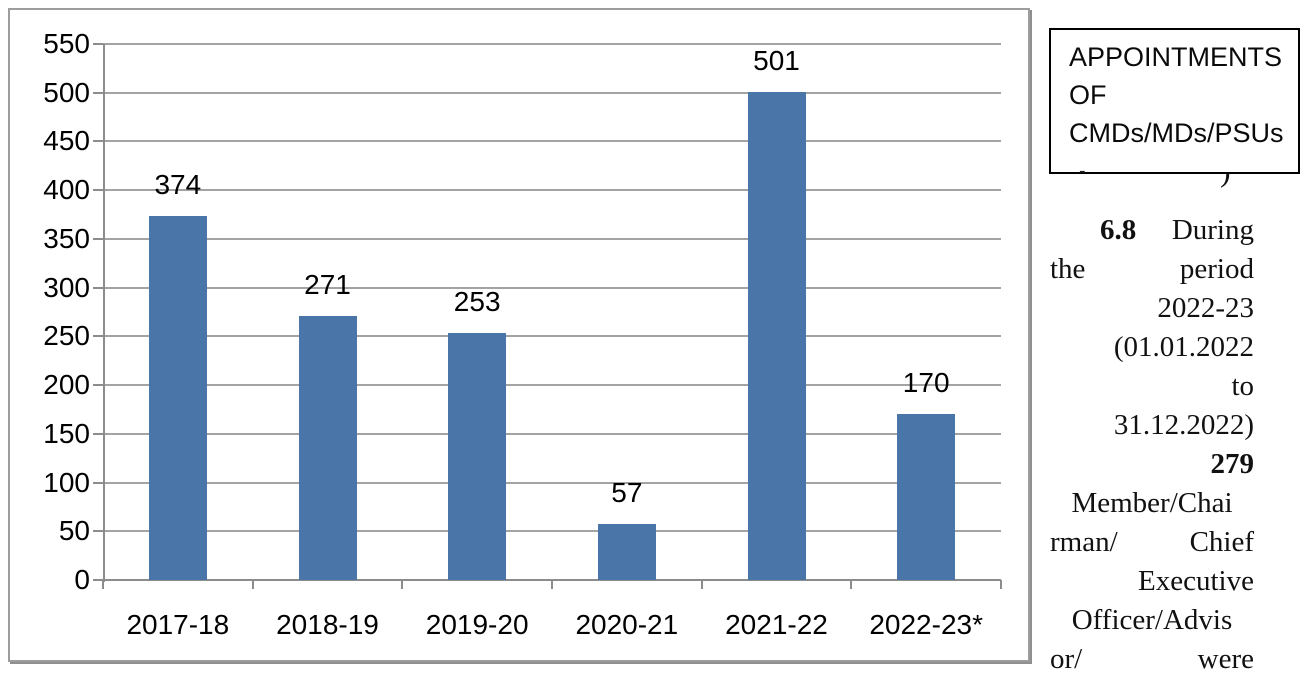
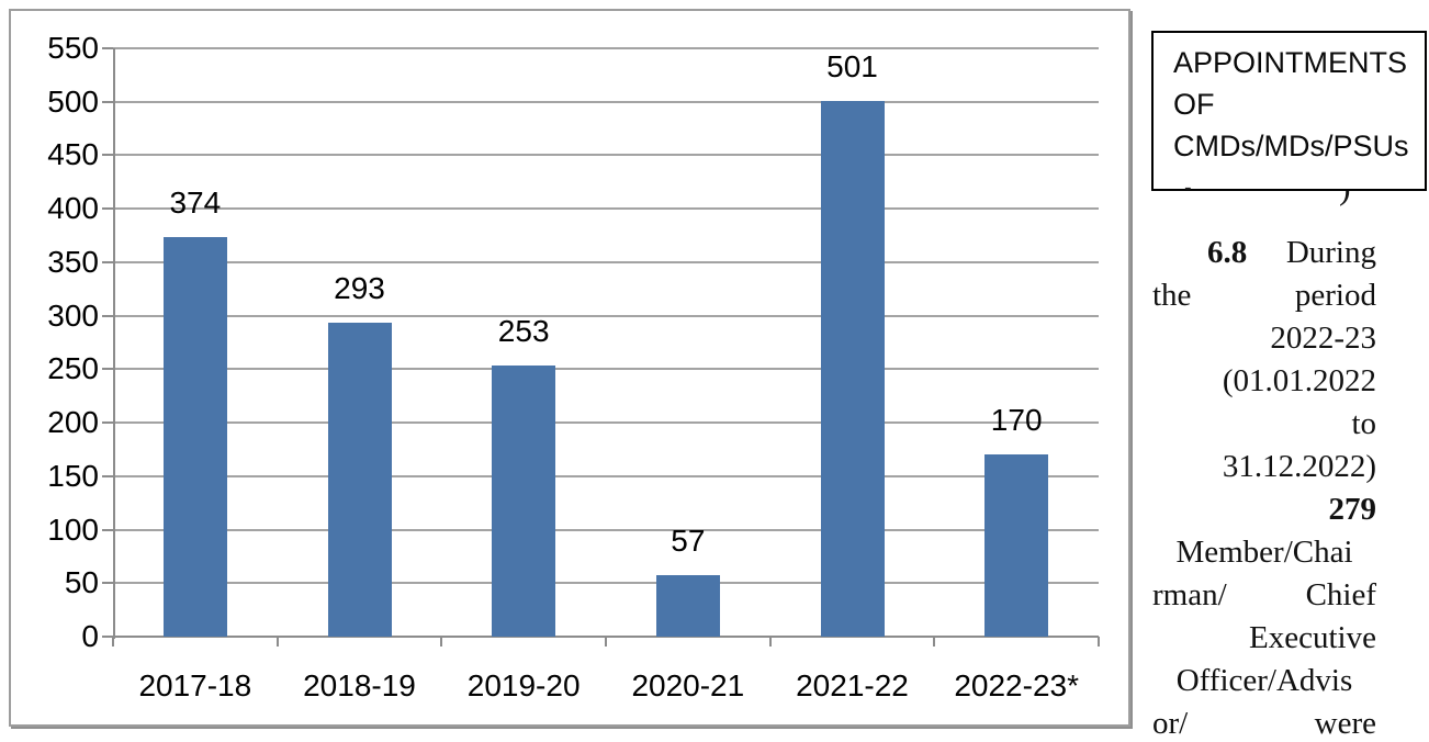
2018-19: 271 -> 293
